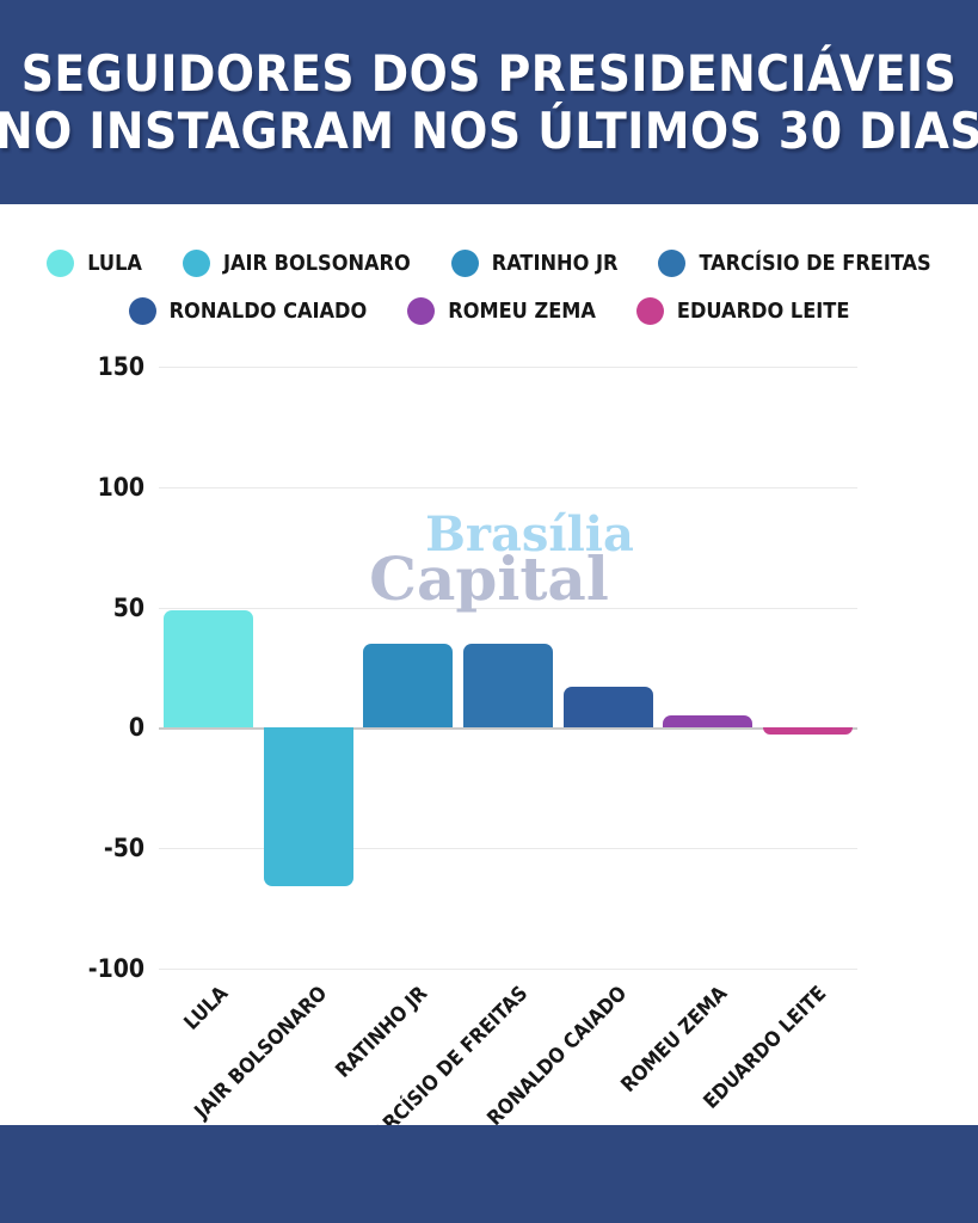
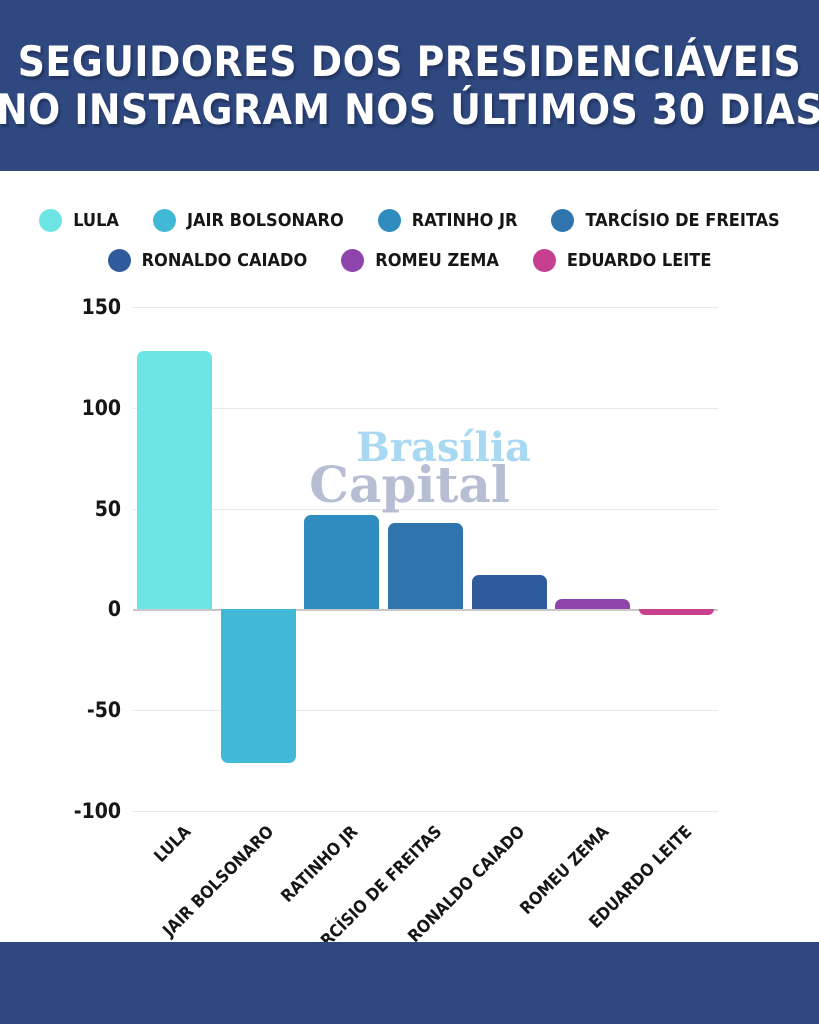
LULA: 49 -> 128
JAIR BOLSONARO: -66 -> -76
RATINHO JR: 35 -> 47
TARCÍSIO DE FREITAS: 35 -> 43
